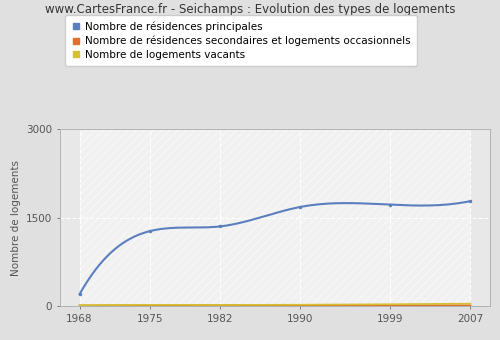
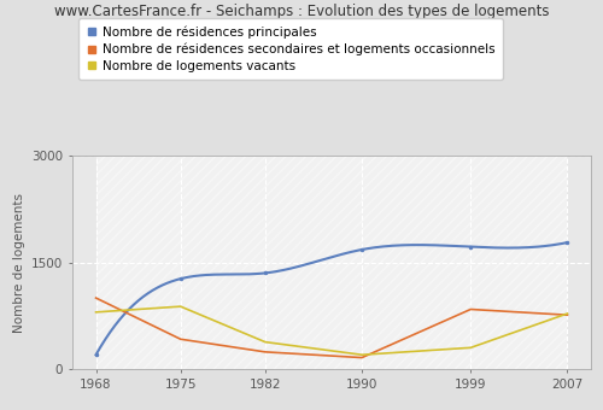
Nombre de résidences secondaires et logements occasionnels/1968: 10 -> 1000
Nombre de logements vacants/1968: 20 -> 800
Nombre de résidences secondaires et logements occasionnels/1975: 10 -> 420
Nombre de logements vacants/1975: 20 -> 880
Nombre de résidences secondaires et logements occasionnels/1982: 10 -> 240
Nombre de logements vacants/1982: 20 -> 380
Nombre de résidences secondaires et logements occasionnels/1990: 10 -> 160
Nombre de logements vacants/1990: 20 -> 200
Nombre de résidences secondaires et logements occasionnels/1999: 10 -> 840
Nombre de logements vacants/1999: 30 -> 300
Nombre de résidences secondaires et logements occasionnels/2007: 10 -> 760
Nombre de logements vacants/2007: 40 -> 780
